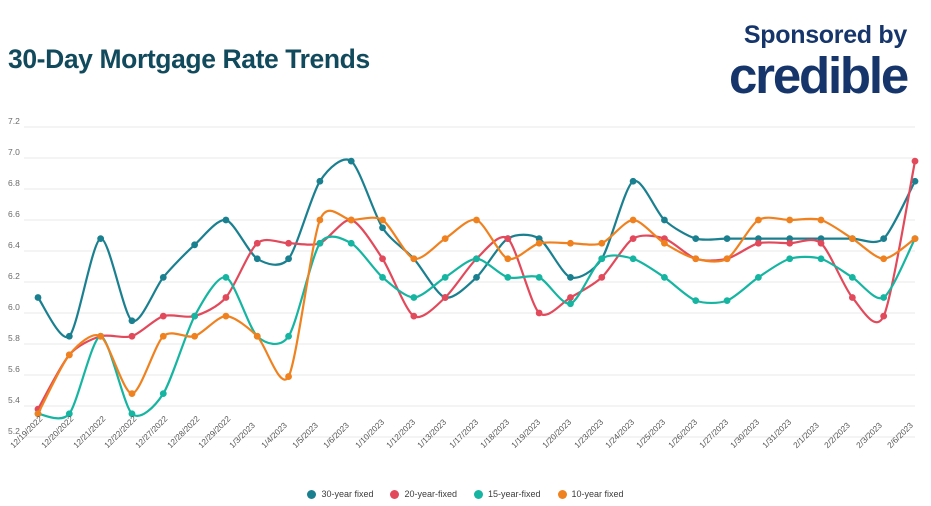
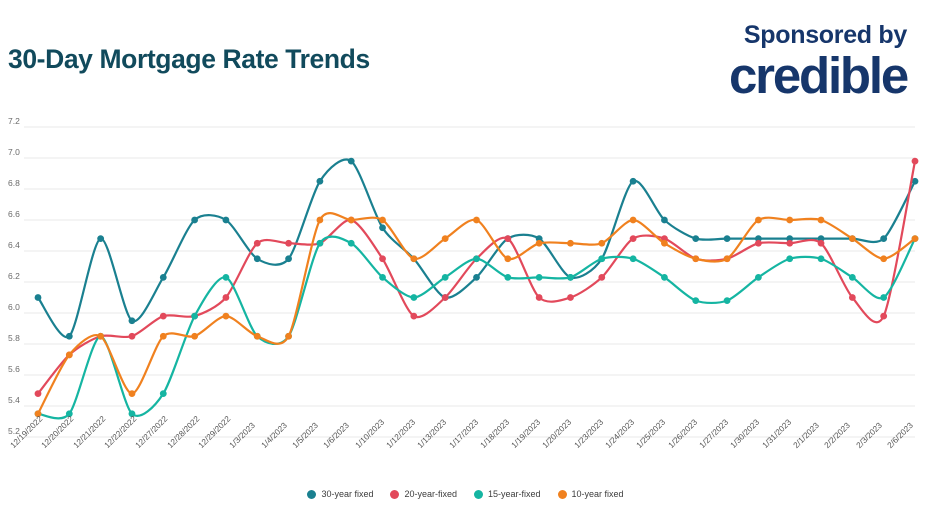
20-year-fixed/12/19/2022: 5.38 -> 5.48
30-year fixed/12/28/2022: 6.44 -> 6.60
10-year fixed/1/4/2023: 5.59 -> 5.85
20-year-fixed/1/19/2023: 6.00 -> 6.10
15-year-fixed/1/20/2023: 6.06 -> 6.23
